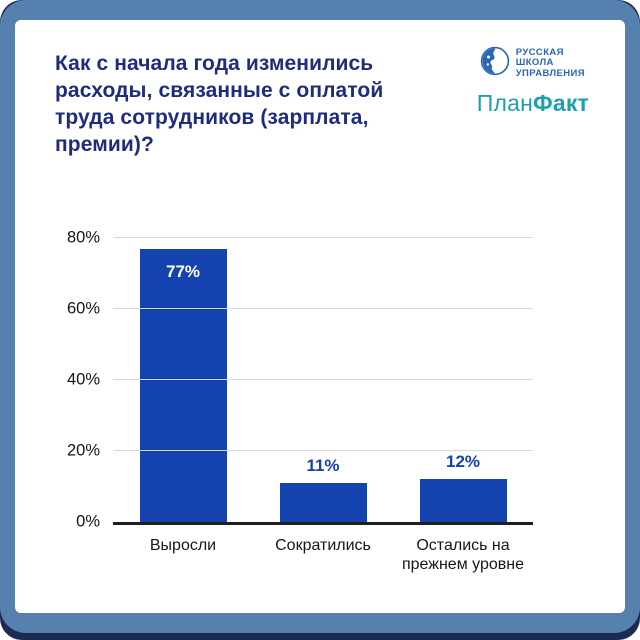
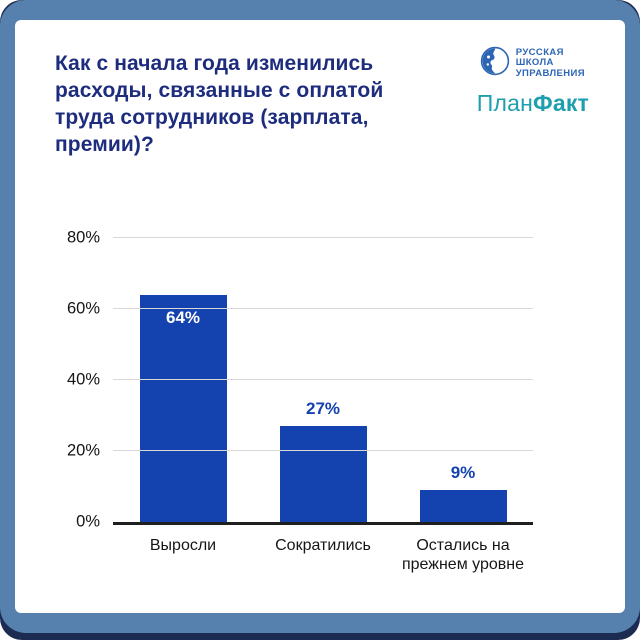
Выросли: 77% -> 64%
Сократились: 11% -> 27%
Остались на прежнем уровне: 12% -> 9%
